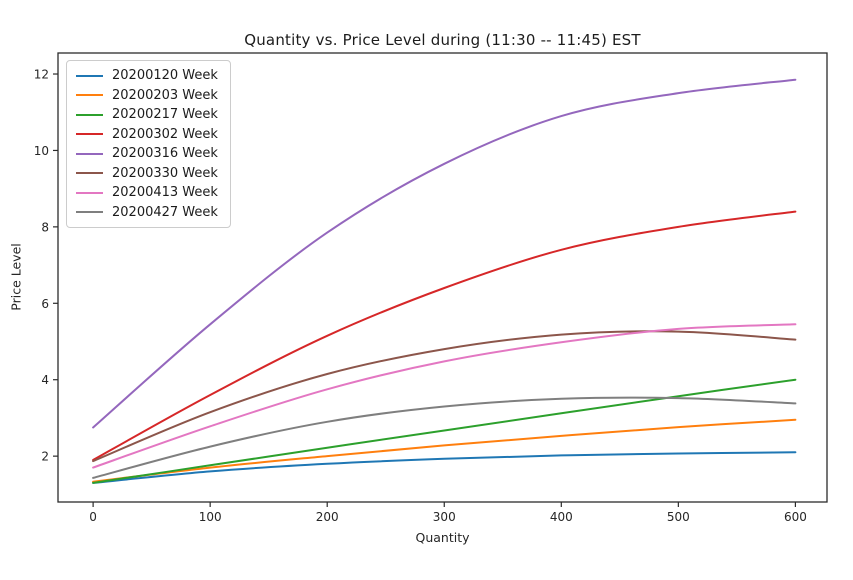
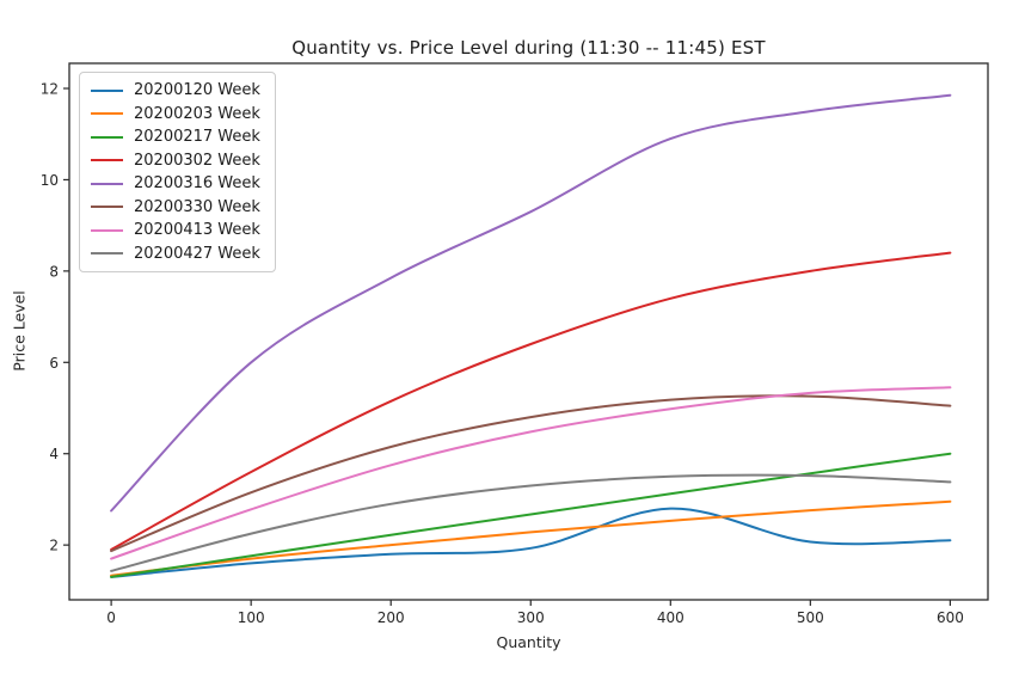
20200316 Week/100: 5.5 -> 6.0
20200316 Week/300: 9.7 -> 9.3
20200120 Week/400: 2.0 -> 2.8
